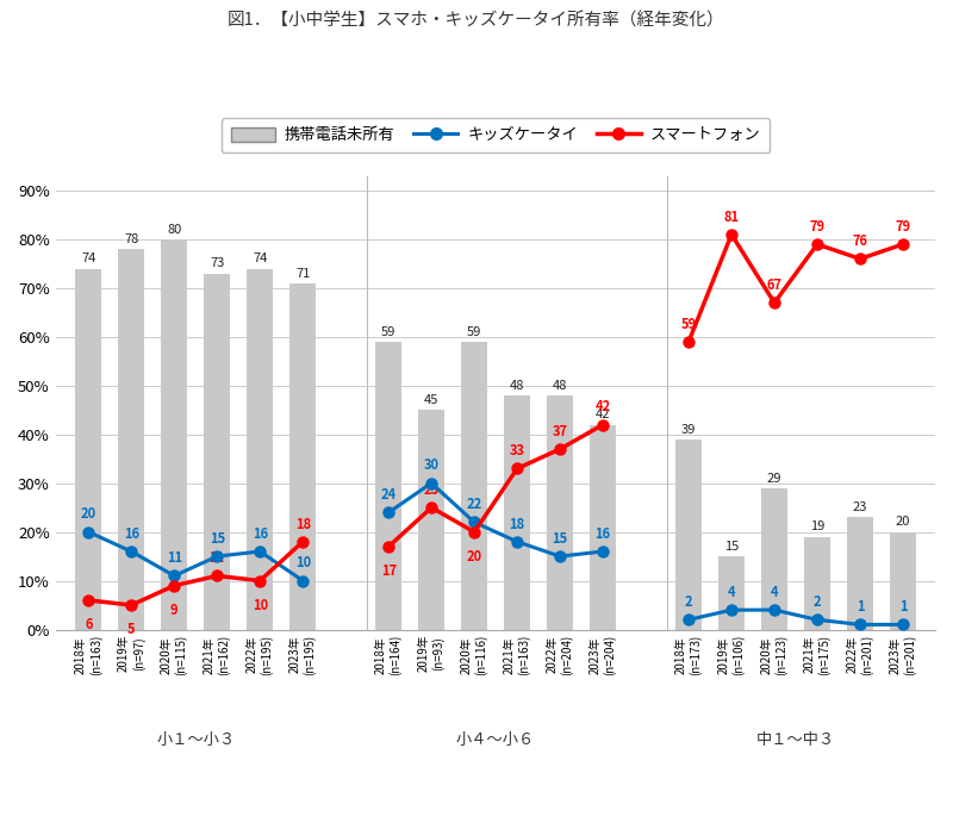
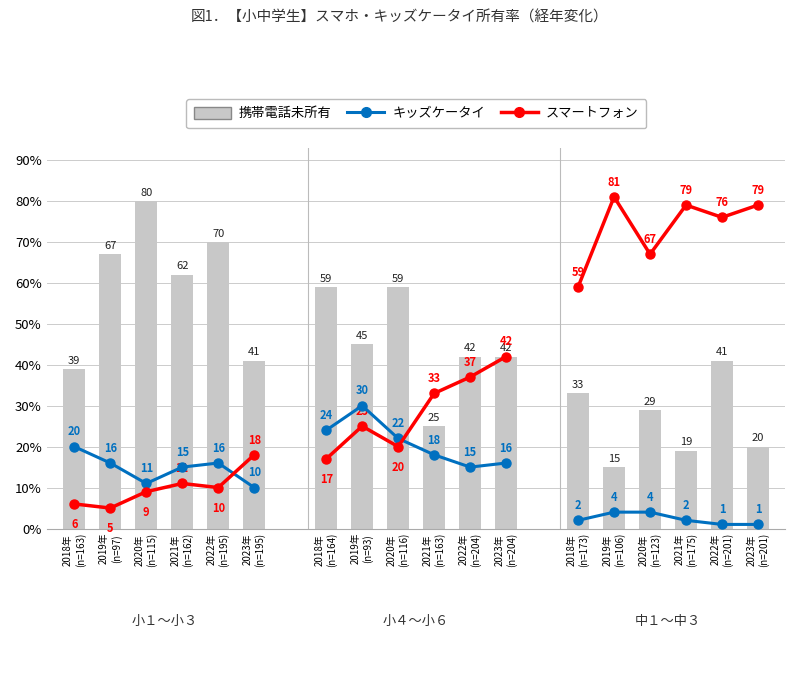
携帯電話未所有/2018年 (n=163): 74 -> 39
携帯電話未所有/2019年 (n=97): 78 -> 67
携帯電話未所有/2021年 (n=162): 73 -> 62
携帯電話未所有/2022年 (n=195): 74 -> 70
携帯電話未所有/2023年 (n=195): 71 -> 41
携帯電話未所有/2021年 (n=163): 48 -> 25
携帯電話未所有/2022年 (n=204): 48 -> 42
携帯電話未所有/2018年 (n=173): 39 -> 33
携帯電話未所有/2022年 (n=201): 23 -> 41
